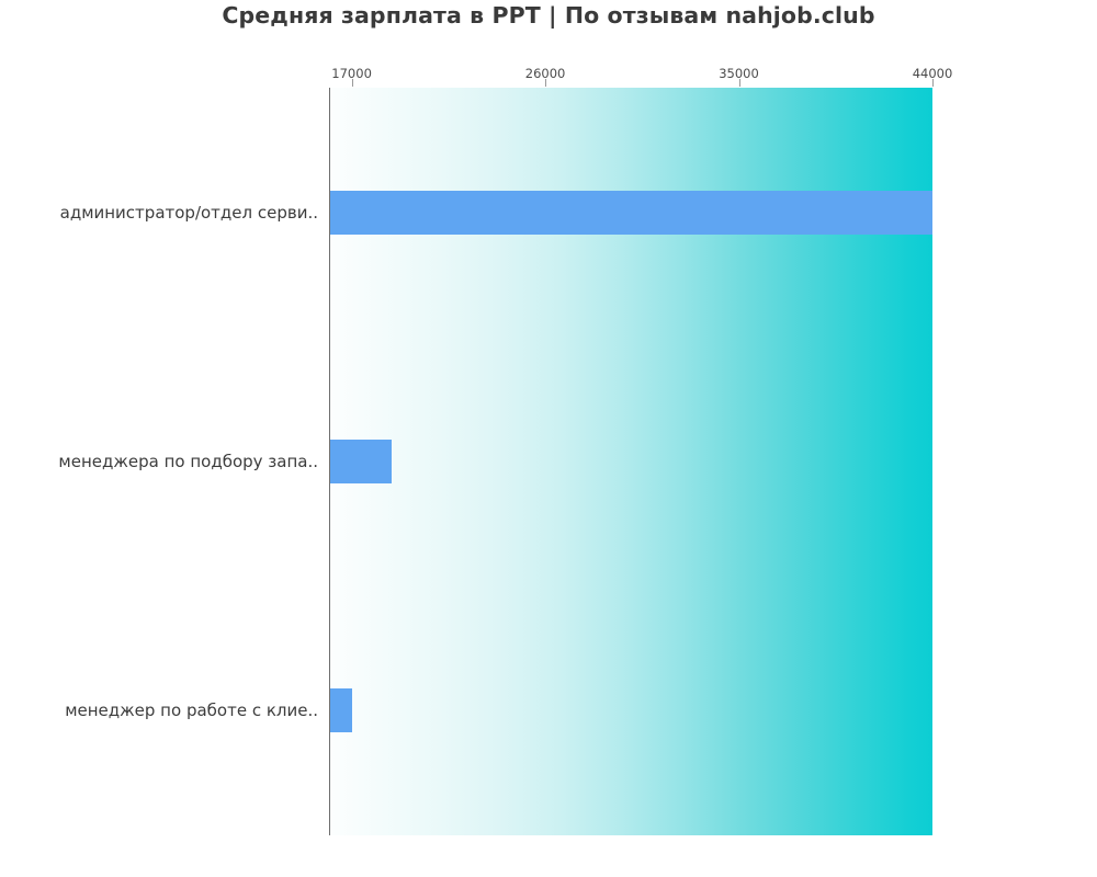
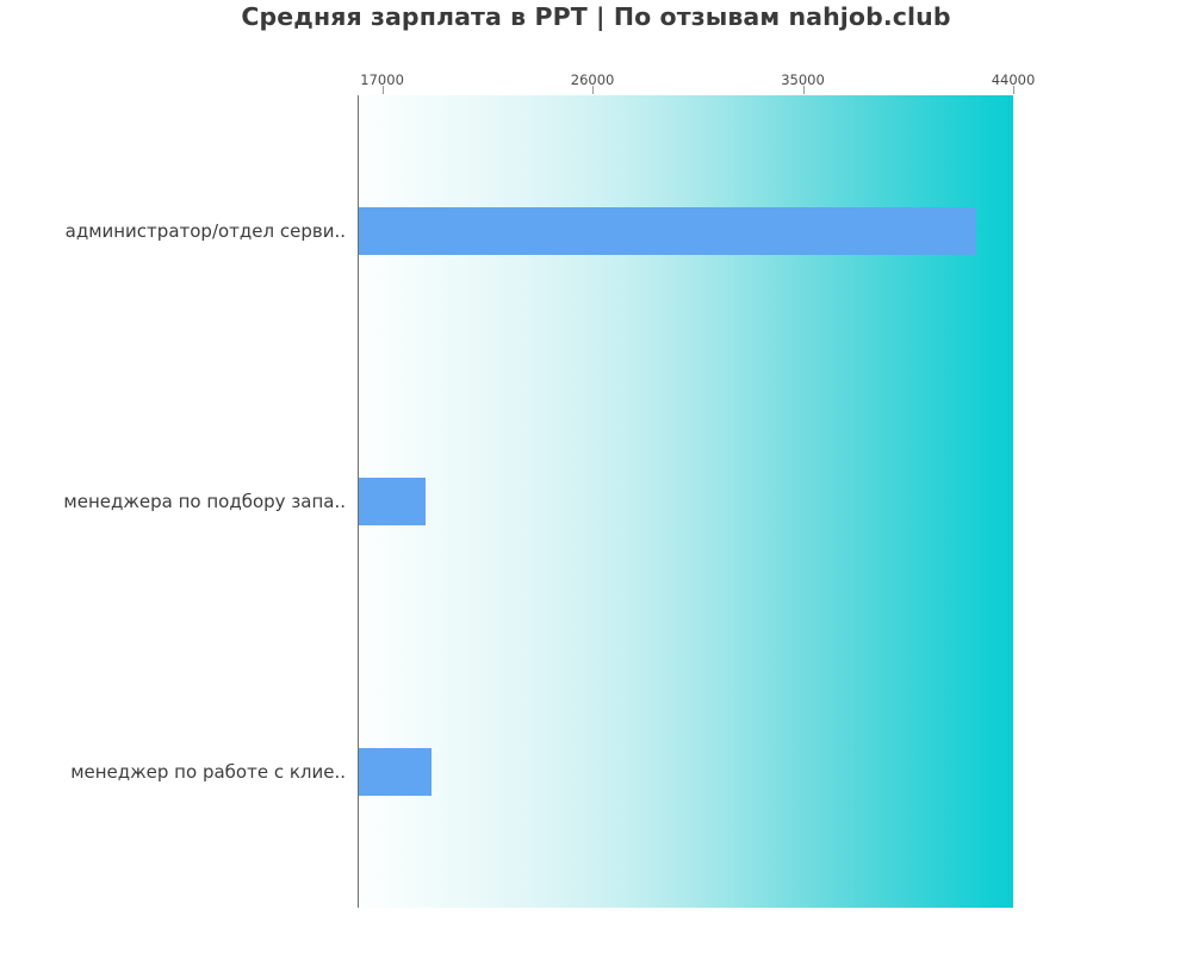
администратор/отдел серви..: 44000 -> 42400
менеджер по работе с клие..: 17000 -> 19100
